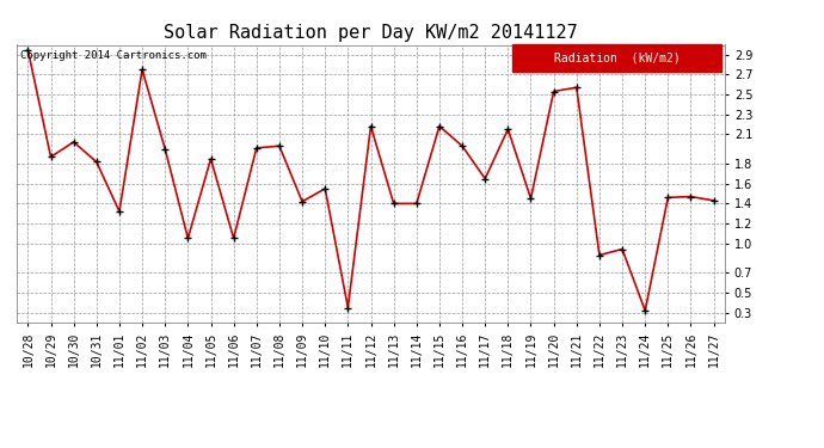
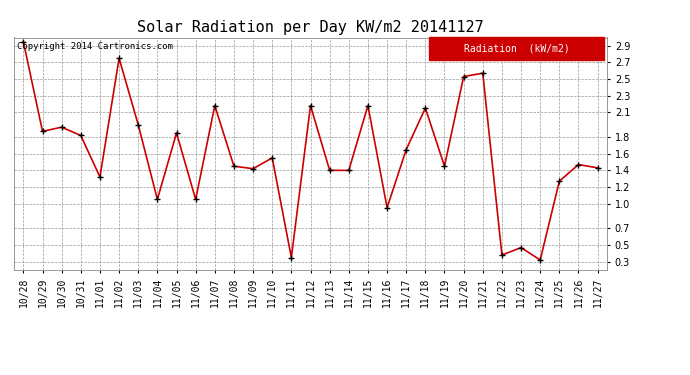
10/30: 2.02 -> 1.92
11/07: 1.96 -> 2.18
11/08: 1.98 -> 1.45
11/16: 1.98 -> 0.95
11/22: 0.88 -> 0.38
11/23: 0.94 -> 0.47
11/25: 1.46 -> 1.27
